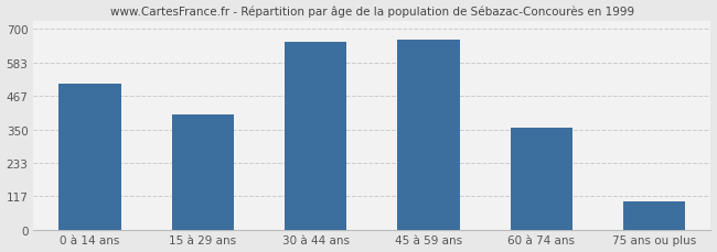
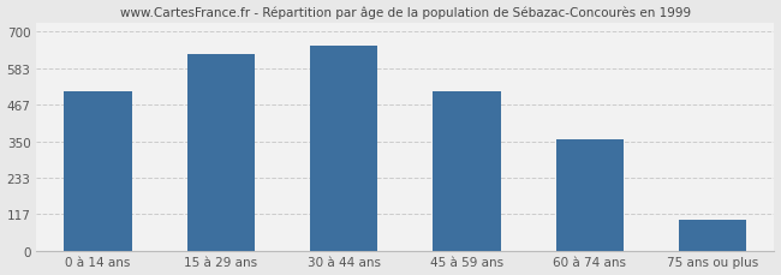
15 à 29 ans: 400 -> 630
45 à 59 ans: 665 -> 510
